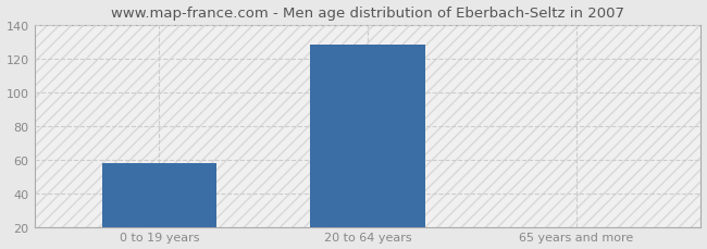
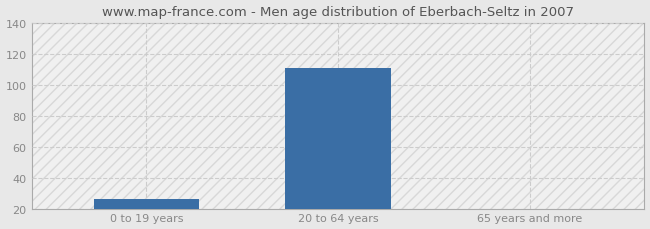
0 to 19 years: 58 -> 26
20 to 64 years: 128 -> 111
